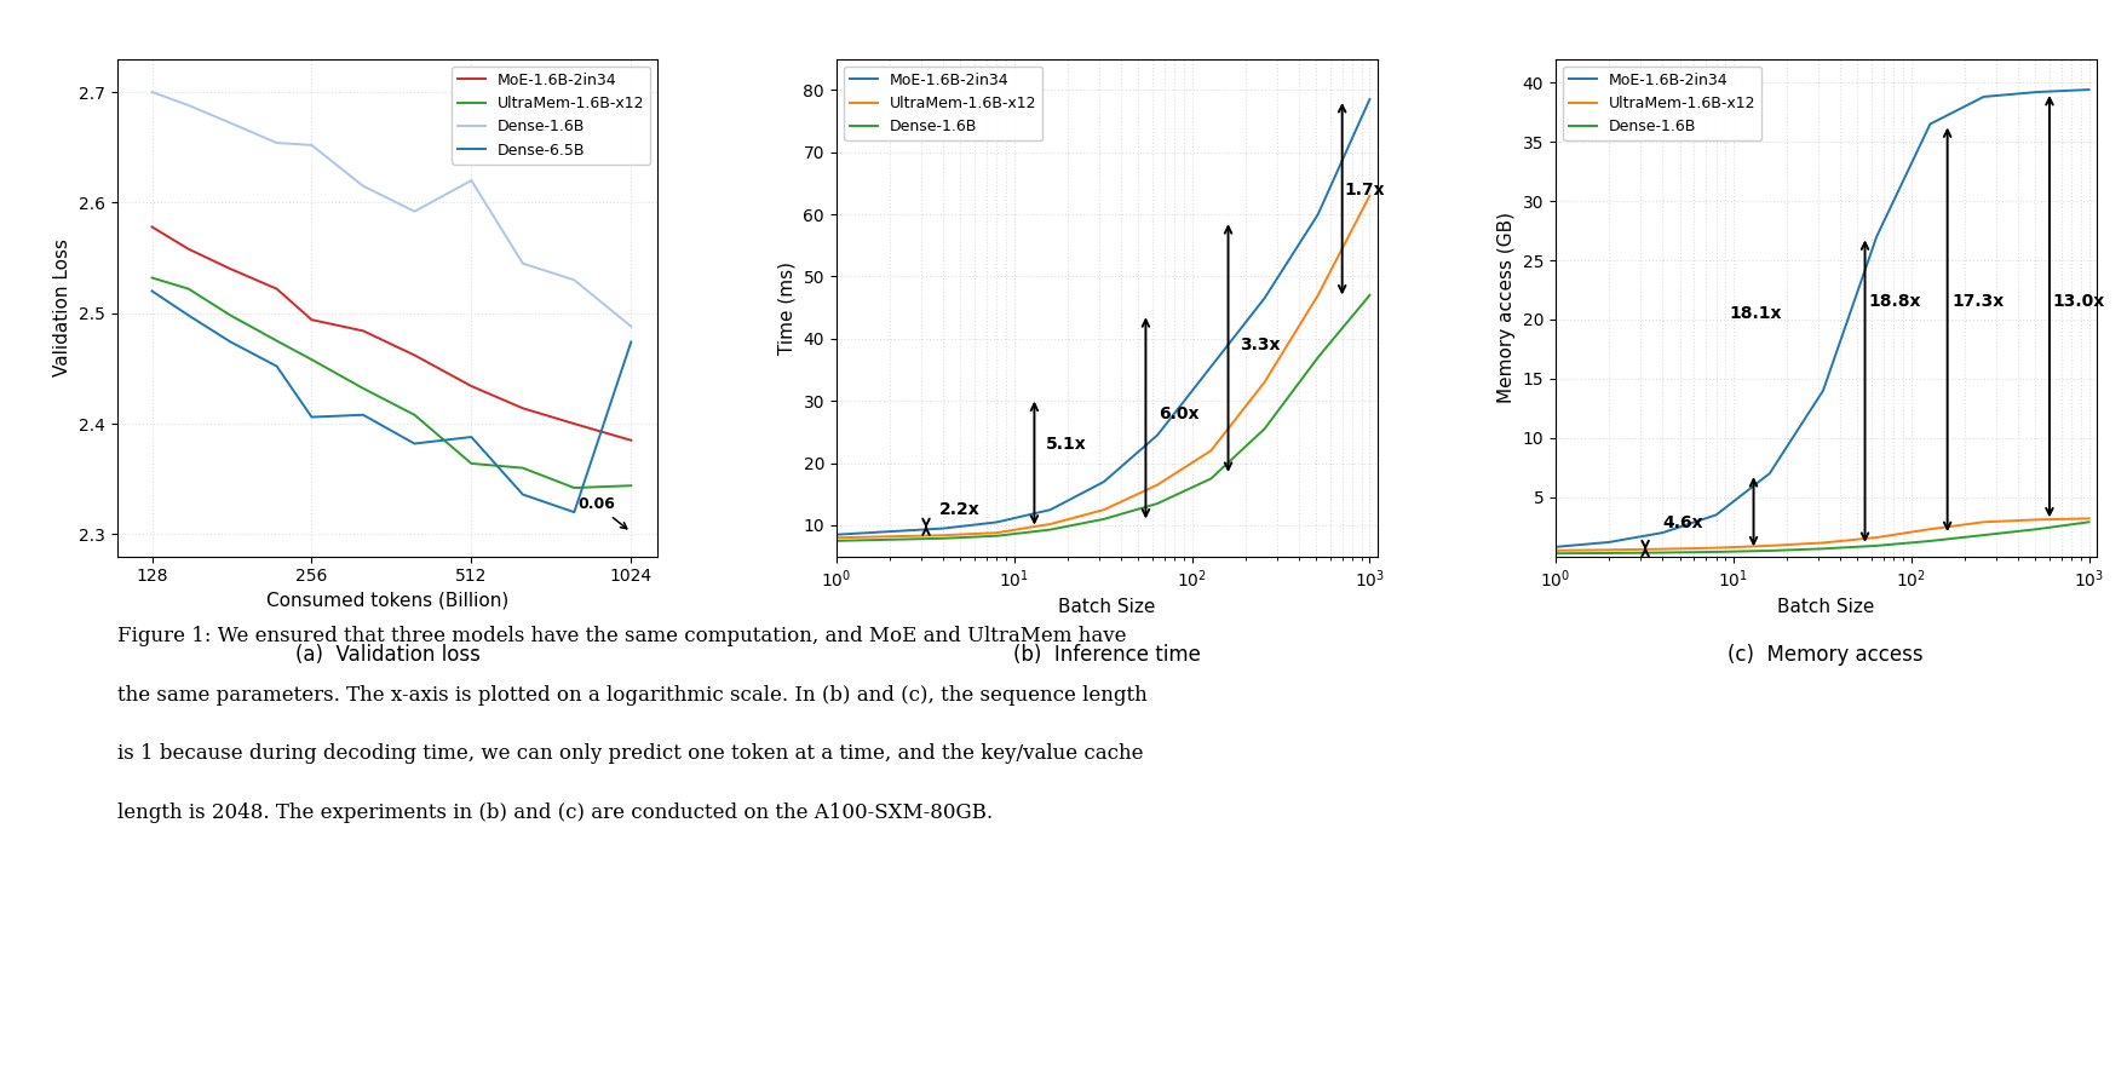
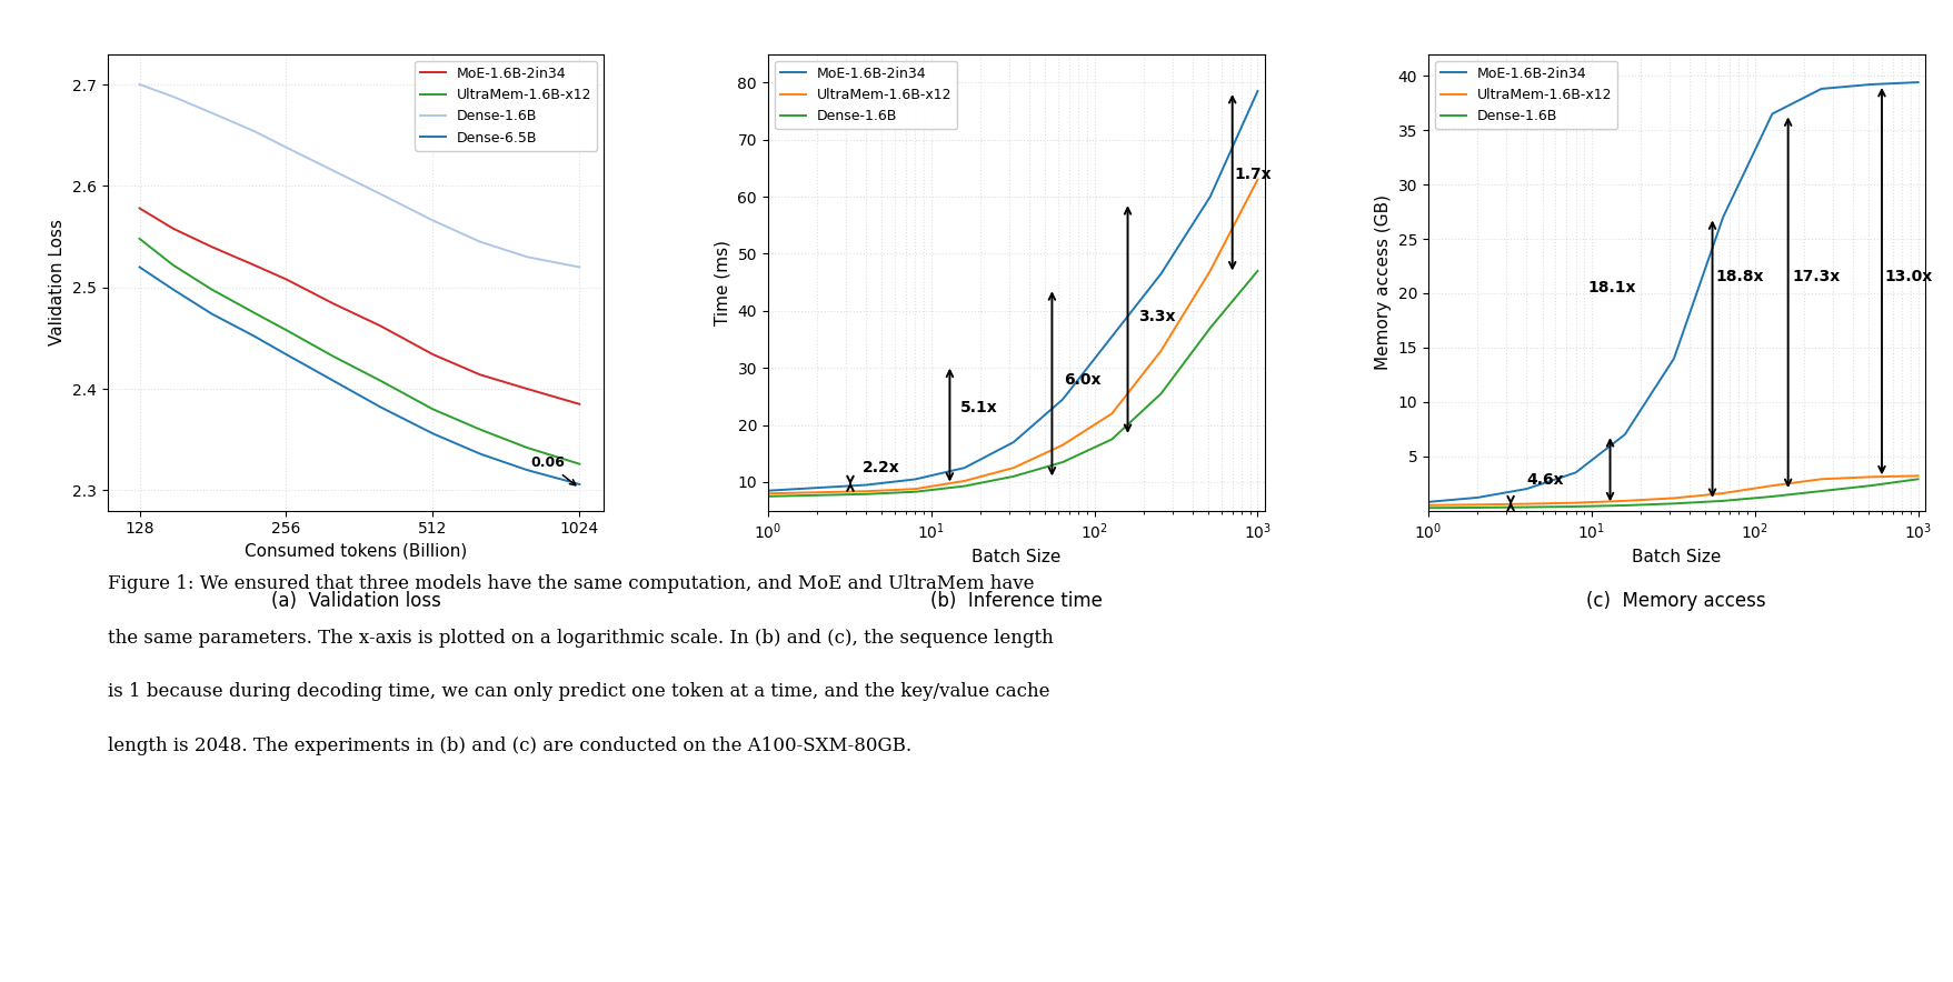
UltraMem-1.6B-x12/128: 2.532 -> 2.548
MoE-1.6B-2in34/256: 2.494 -> 2.508
Dense-1.6B/256: 2.652 -> 2.638
Dense-6.5B/256: 2.406 -> 2.434
UltraMem-1.6B-x12/512: 2.364 -> 2.380
Dense-1.6B/512: 2.620 -> 2.566
Dense-6.5B/512: 2.388 -> 2.356
UltraMem-1.6B-x12/1024: 2.344 -> 2.326
Dense-1.6B/1024: 2.488 -> 2.520
Dense-6.5B/1024: 2.474 -> 2.306
